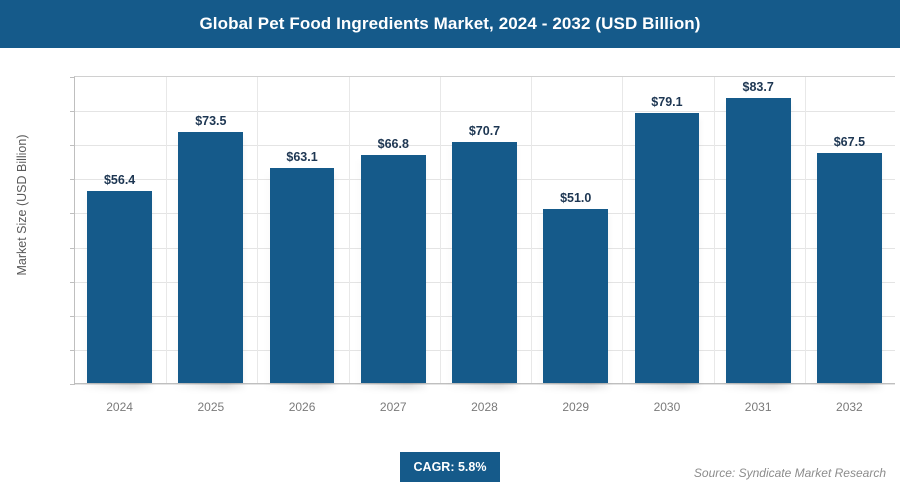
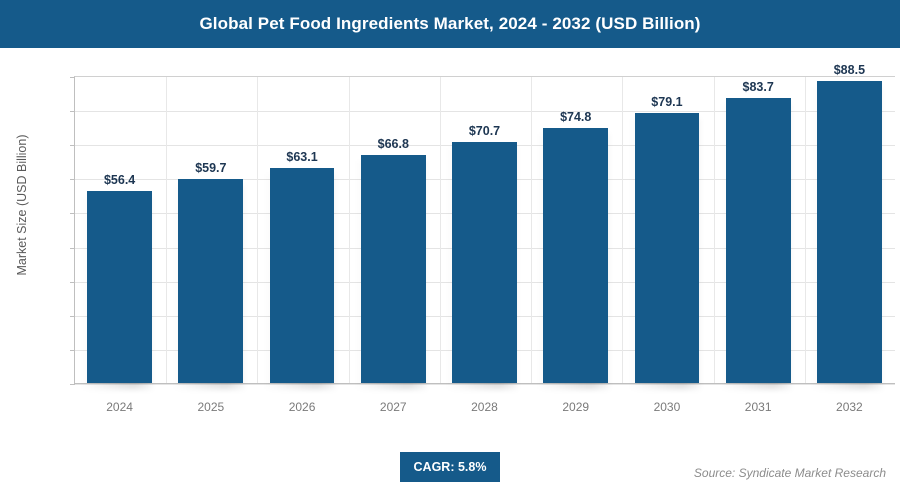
2025: $73.5 -> $59.7
2029: $51.0 -> $74.8
2032: $67.5 -> $88.5
